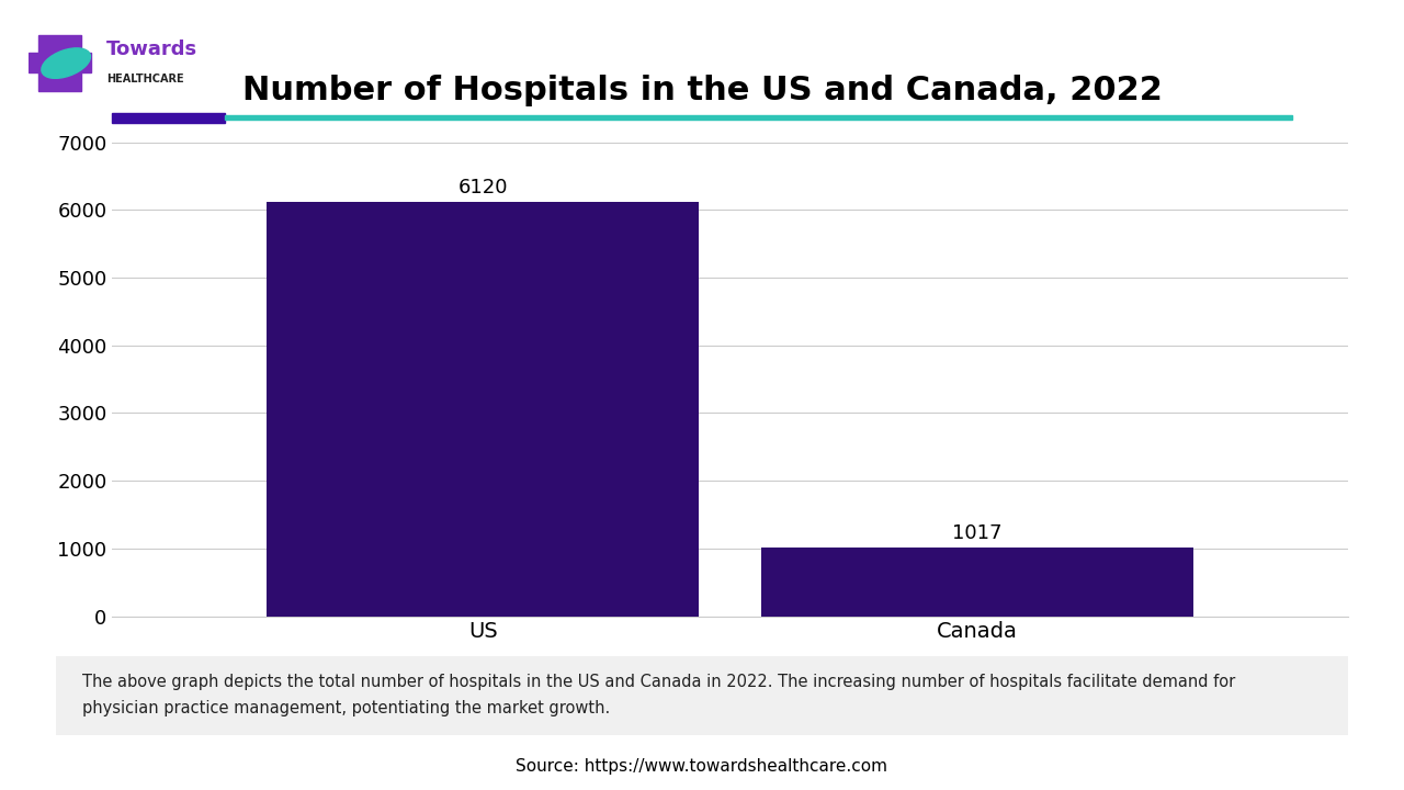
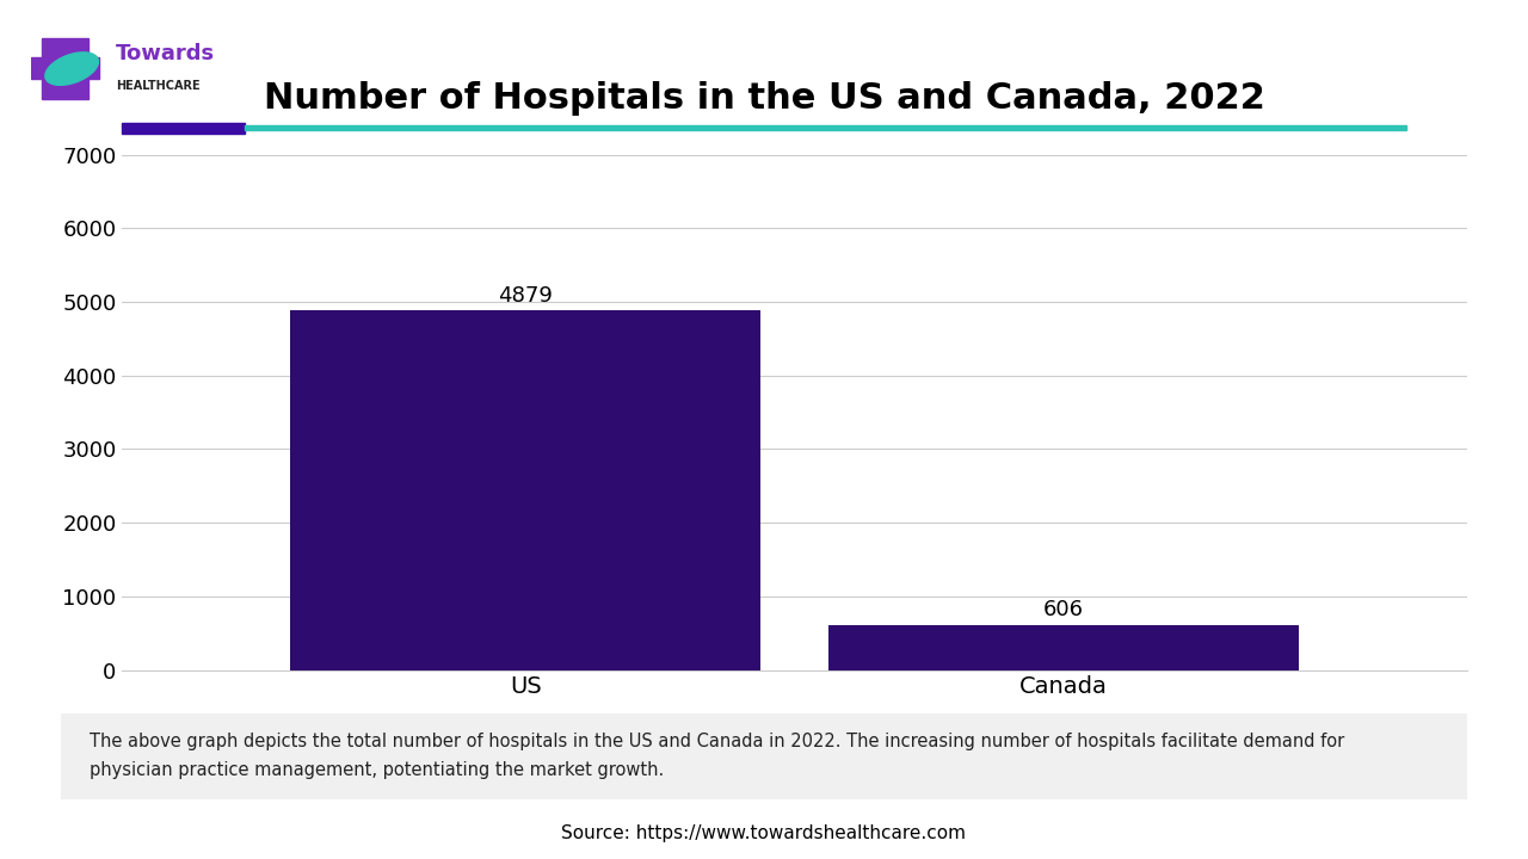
US: 6120 -> 4879
Canada: 1017 -> 606
